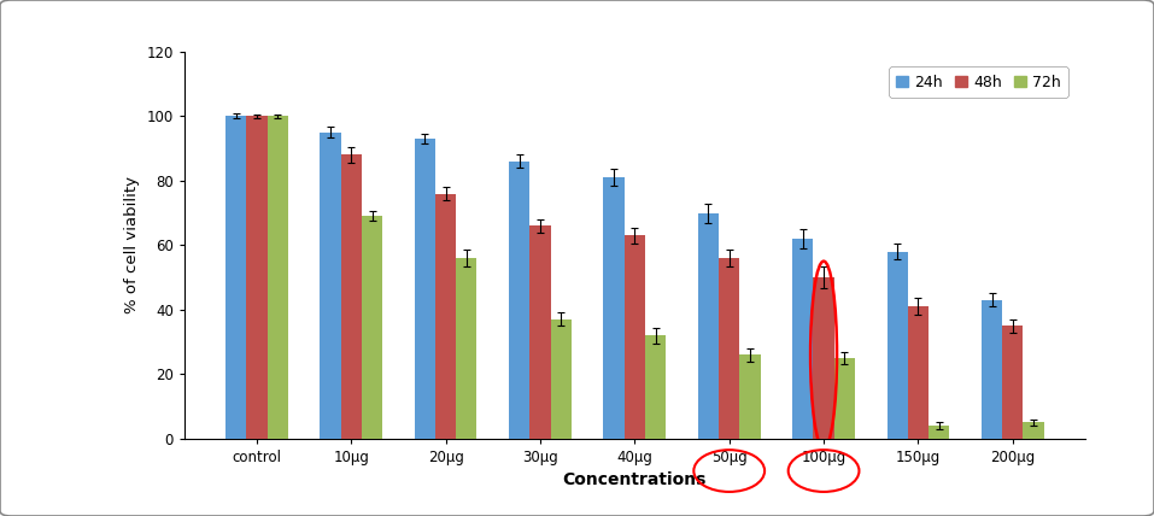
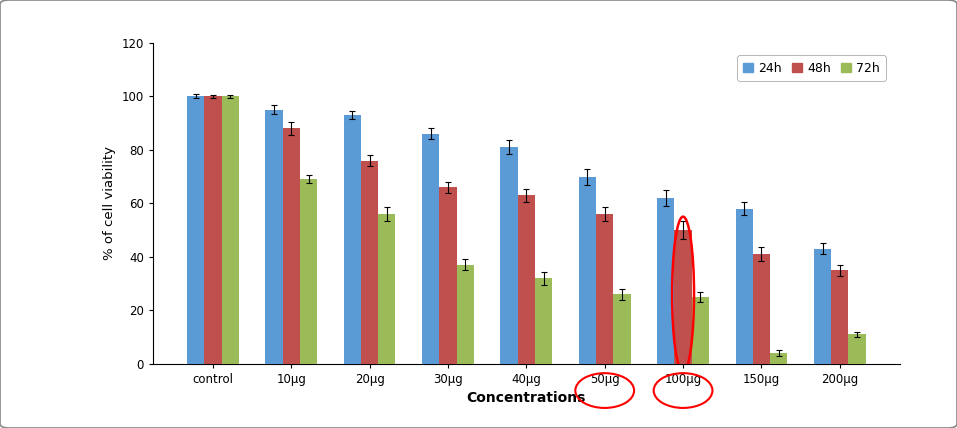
72h/200μg: 5 -> 11
